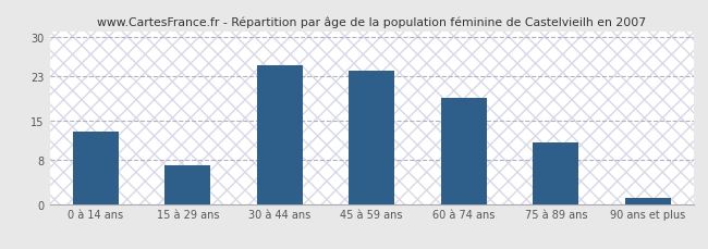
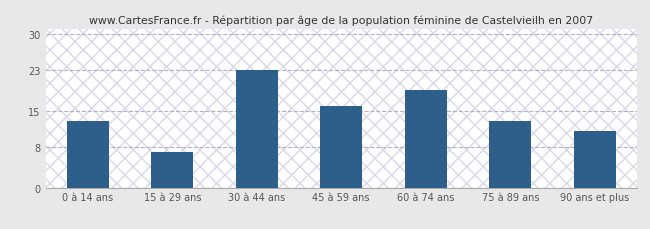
30 à 44 ans: 25 -> 23
45 à 59 ans: 24 -> 16
75 à 89 ans: 11 -> 13
90 ans et plus: 1 -> 11
